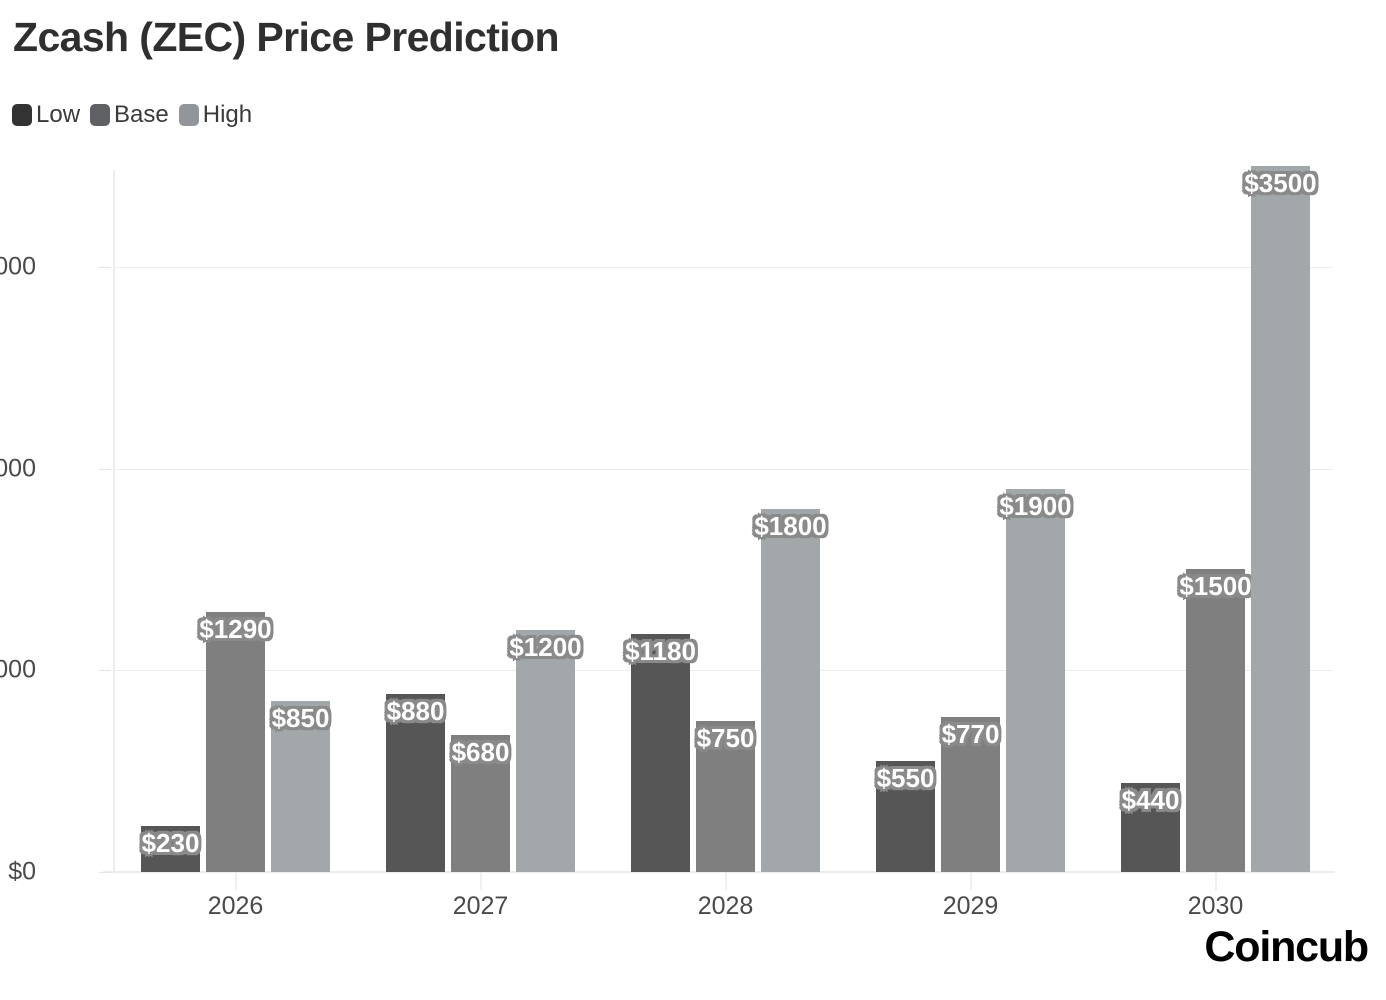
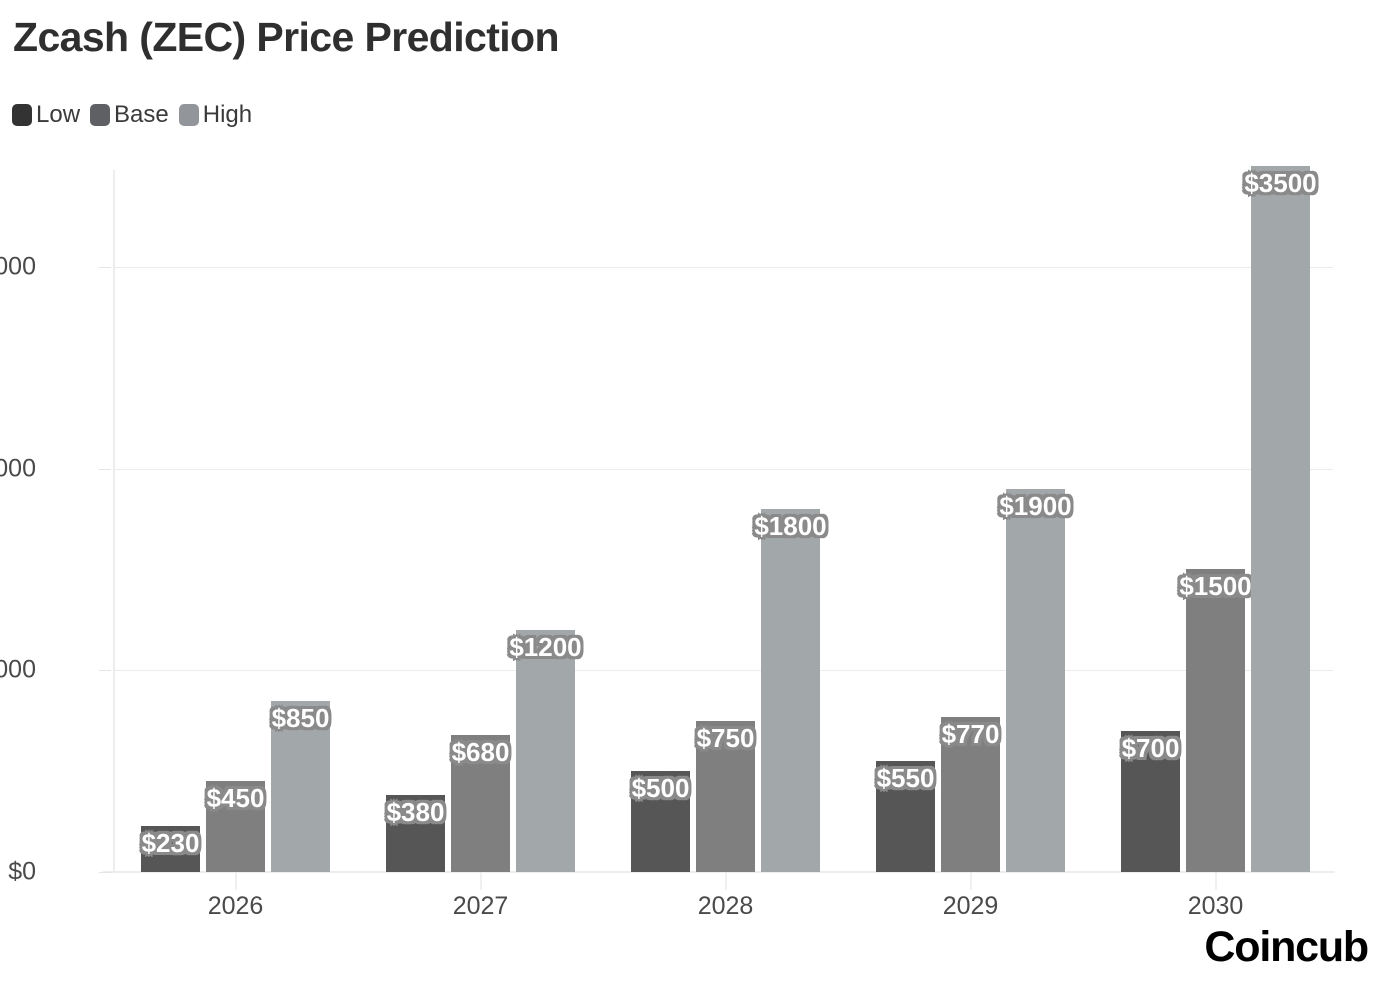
Base/2026: $1290 -> $450
Low/2027: $880 -> $380
Low/2028: $1180 -> $500
Low/2030: $440 -> $700
